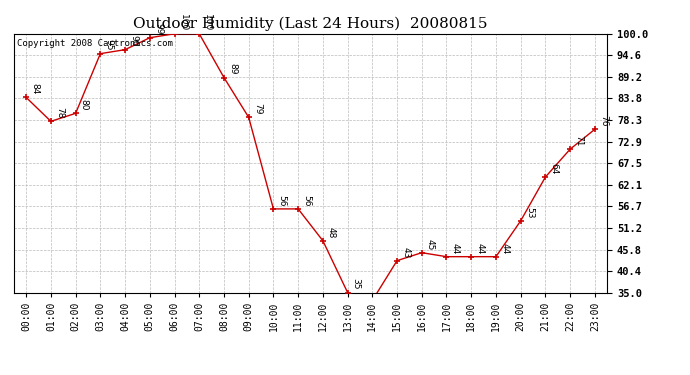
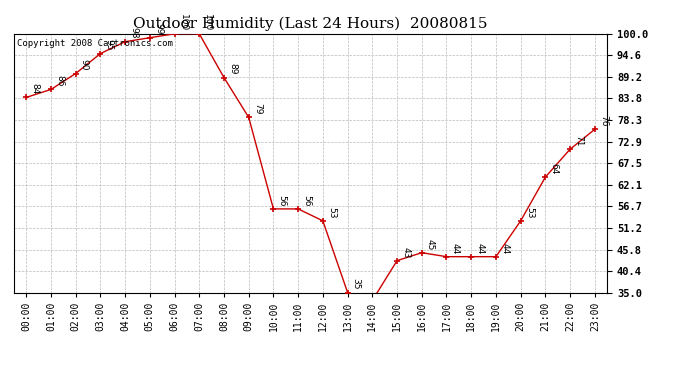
01:00: 78 -> 86
02:00: 80 -> 90
04:00: 96 -> 98
12:00: 48 -> 53
